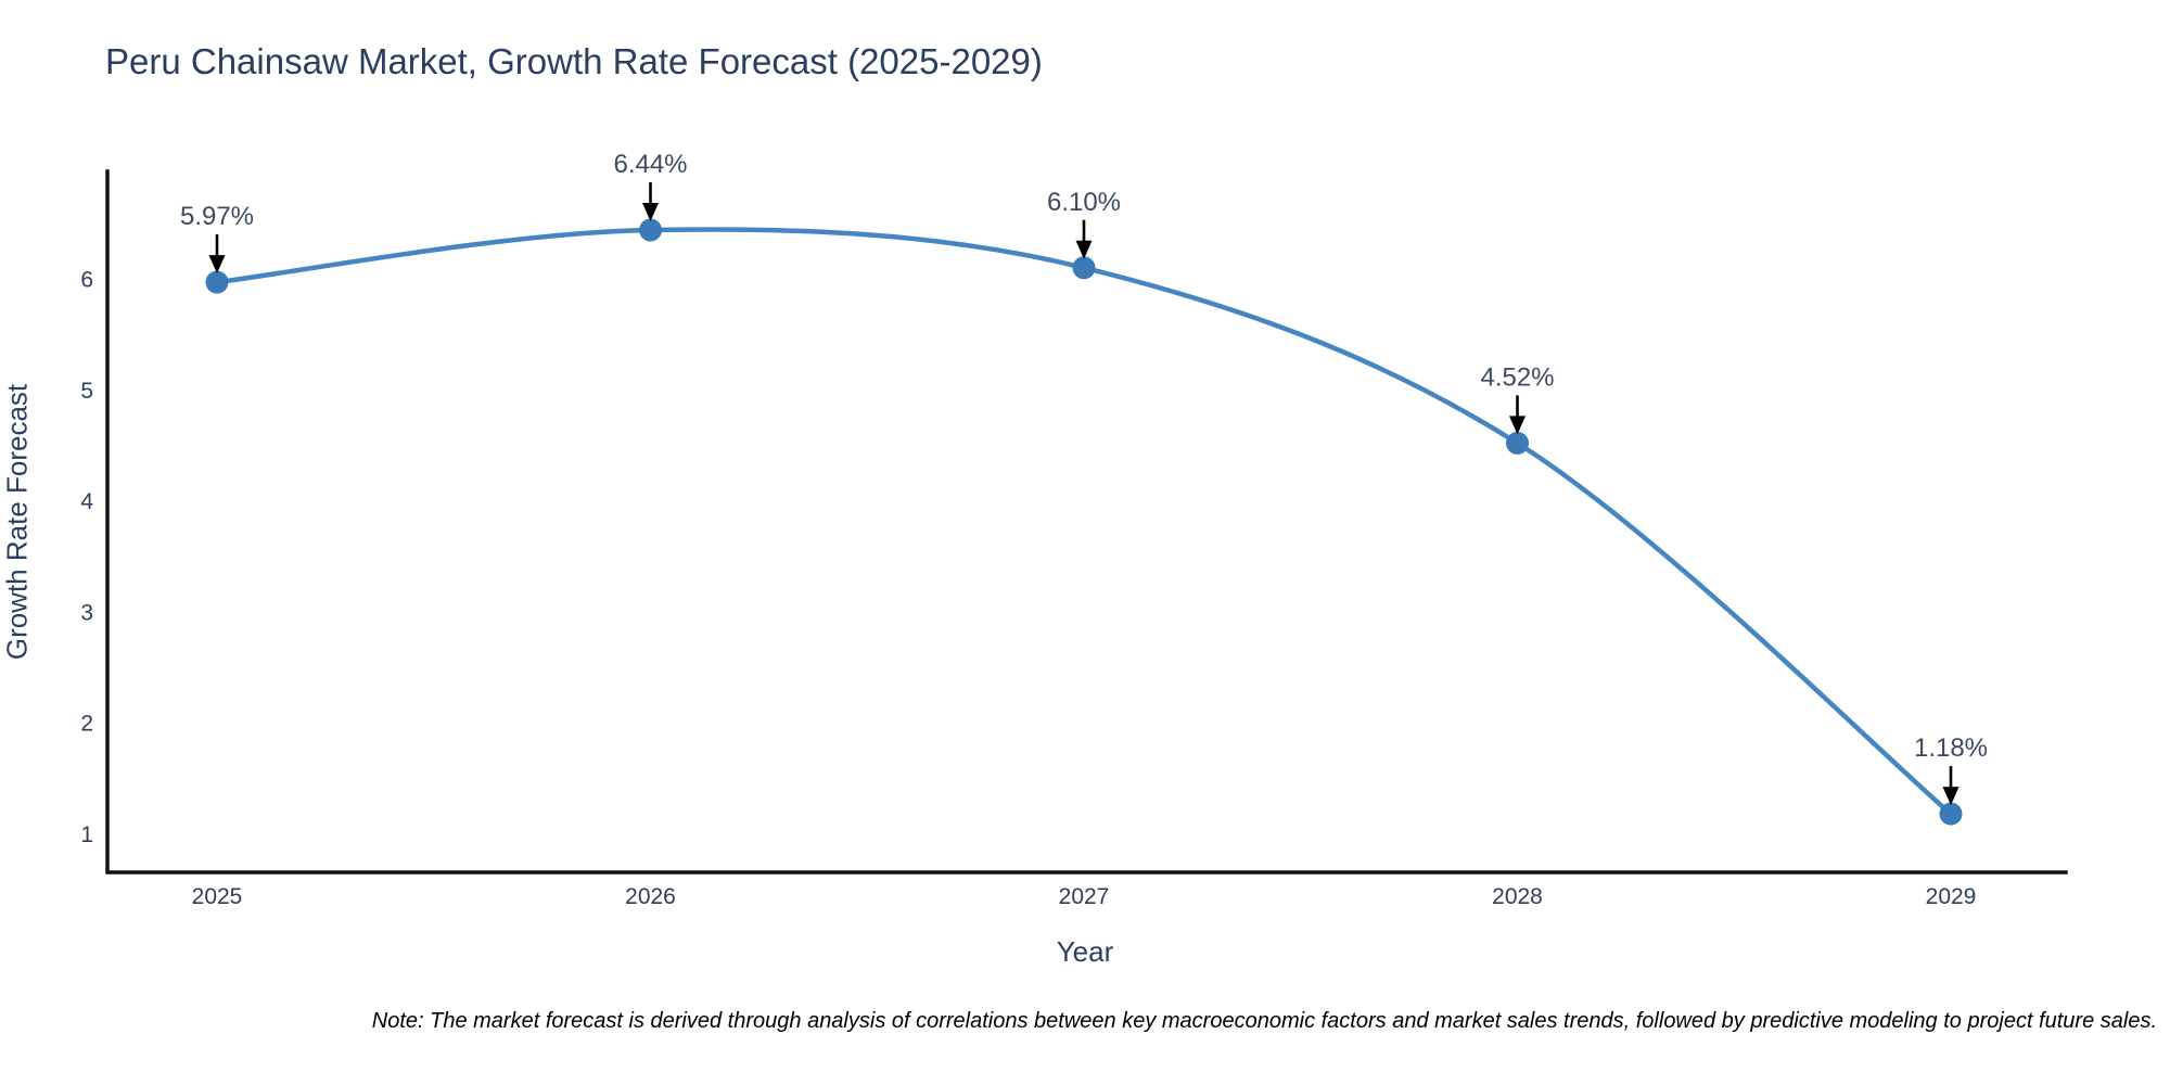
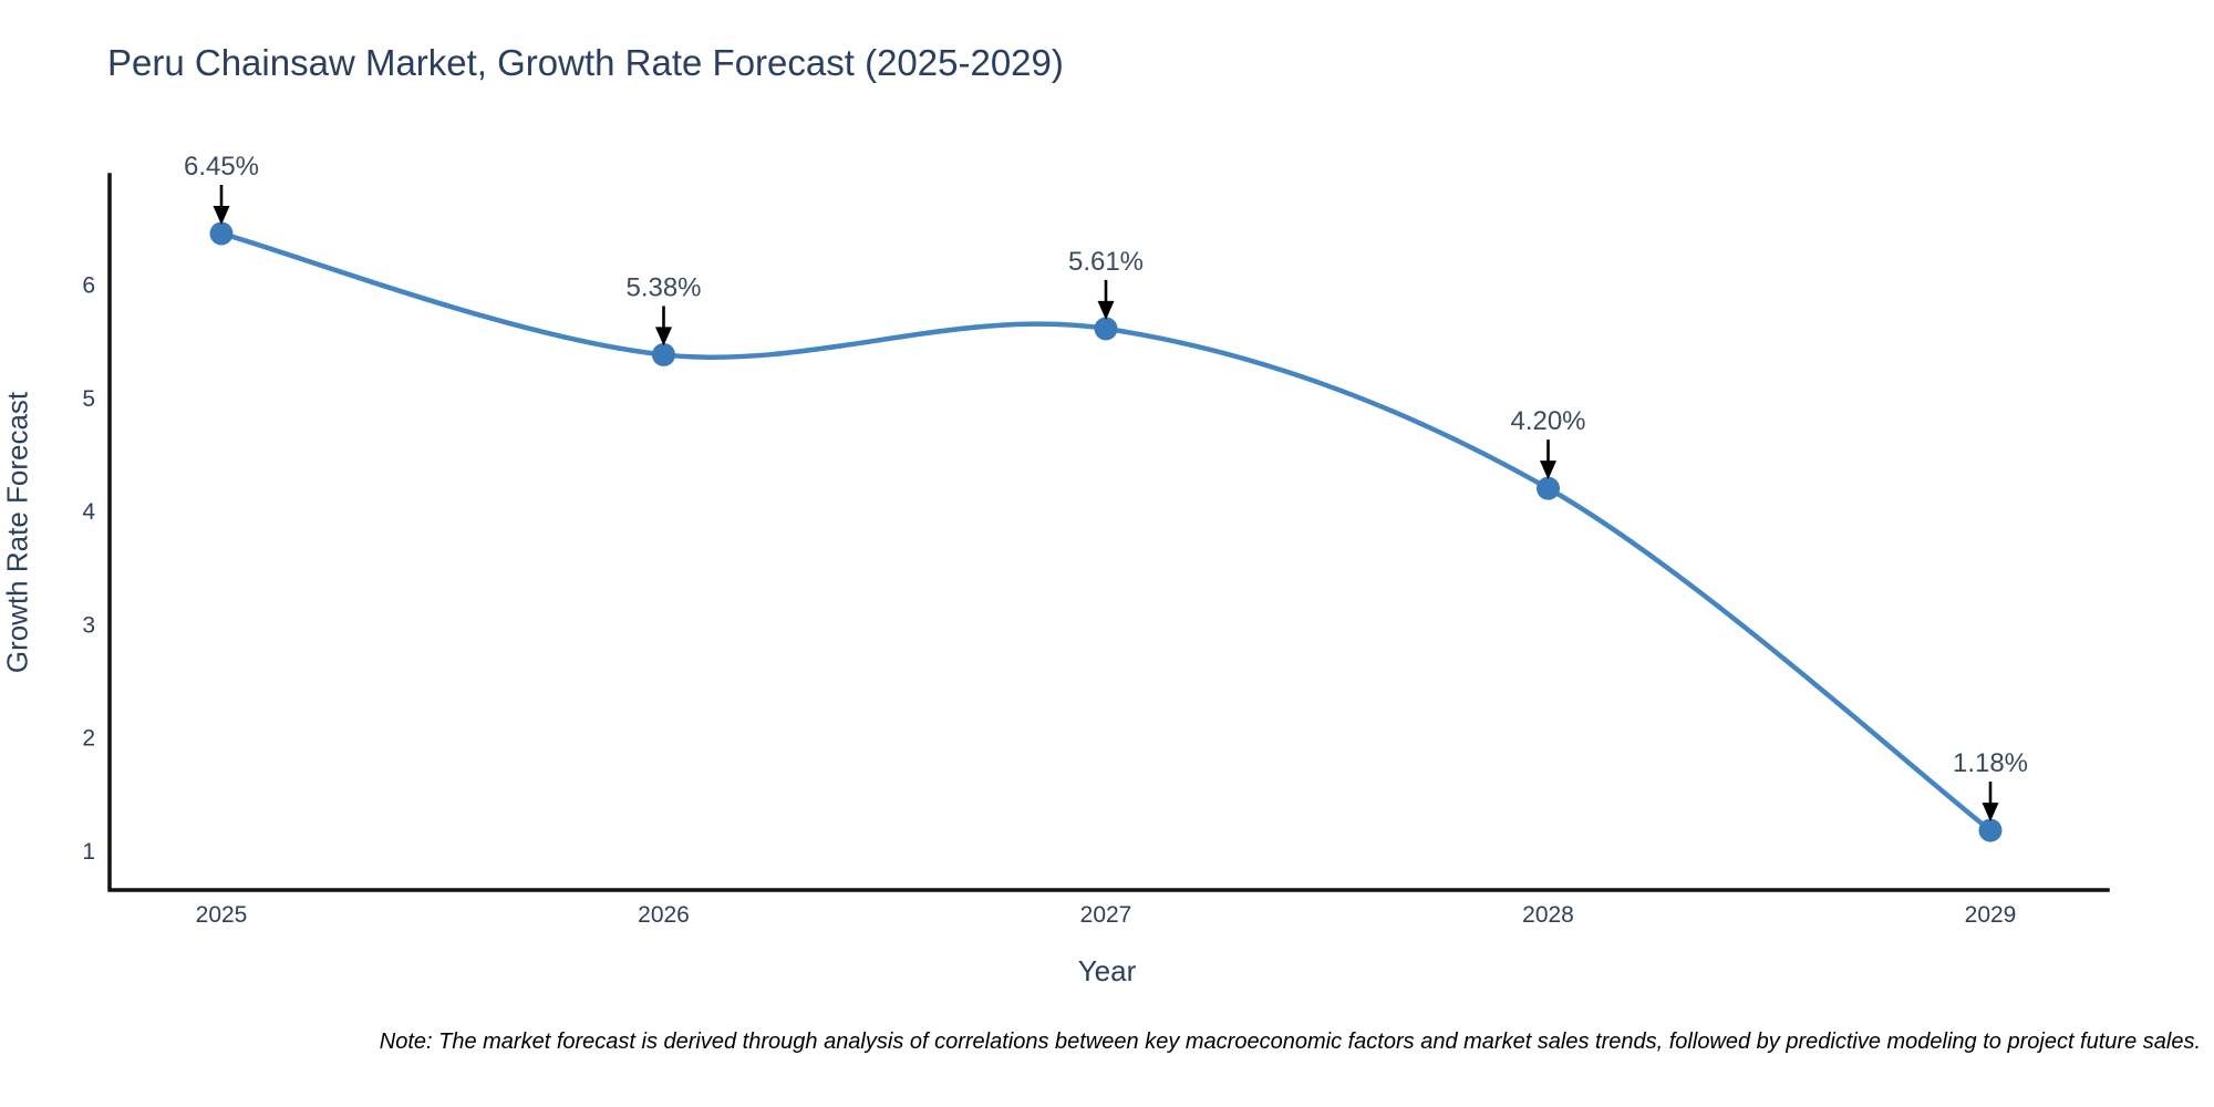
2025: 5.97% -> 6.45%
2026: 6.44% -> 5.38%
2027: 6.10% -> 5.61%
2028: 4.52% -> 4.20%
